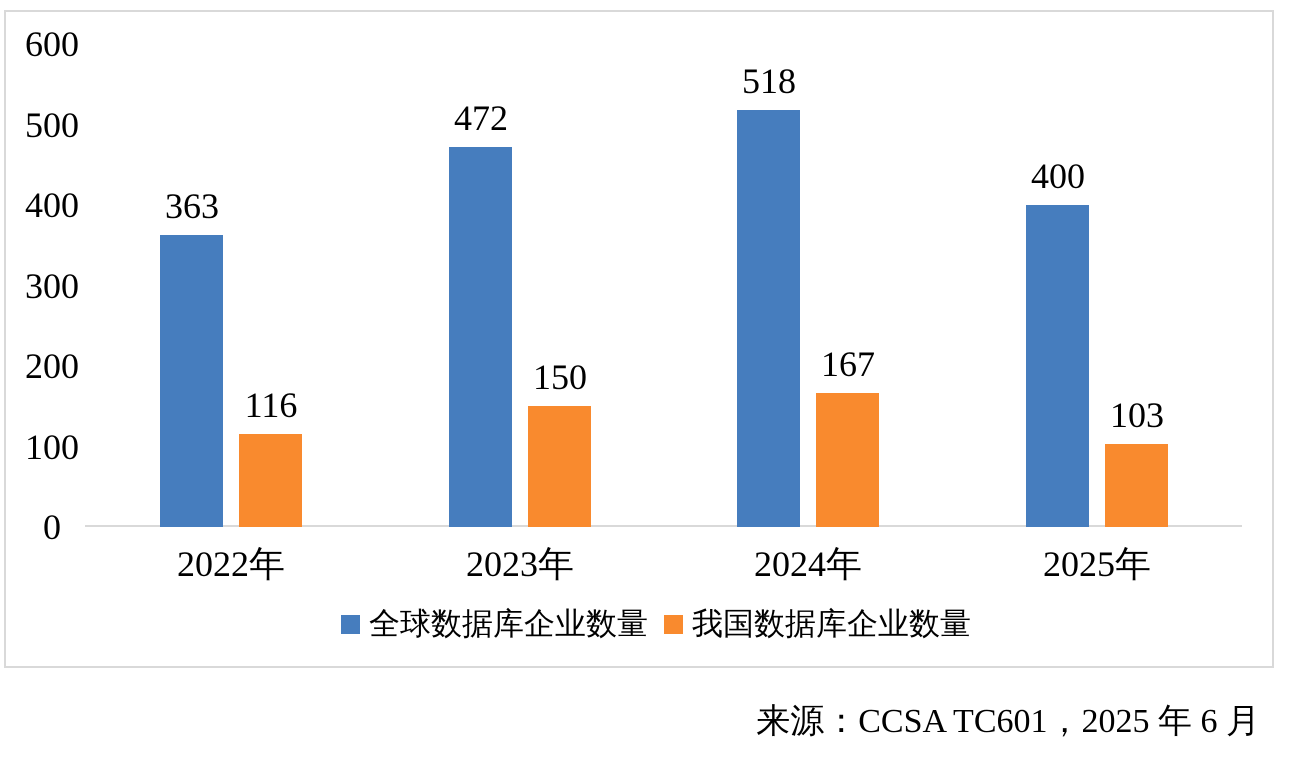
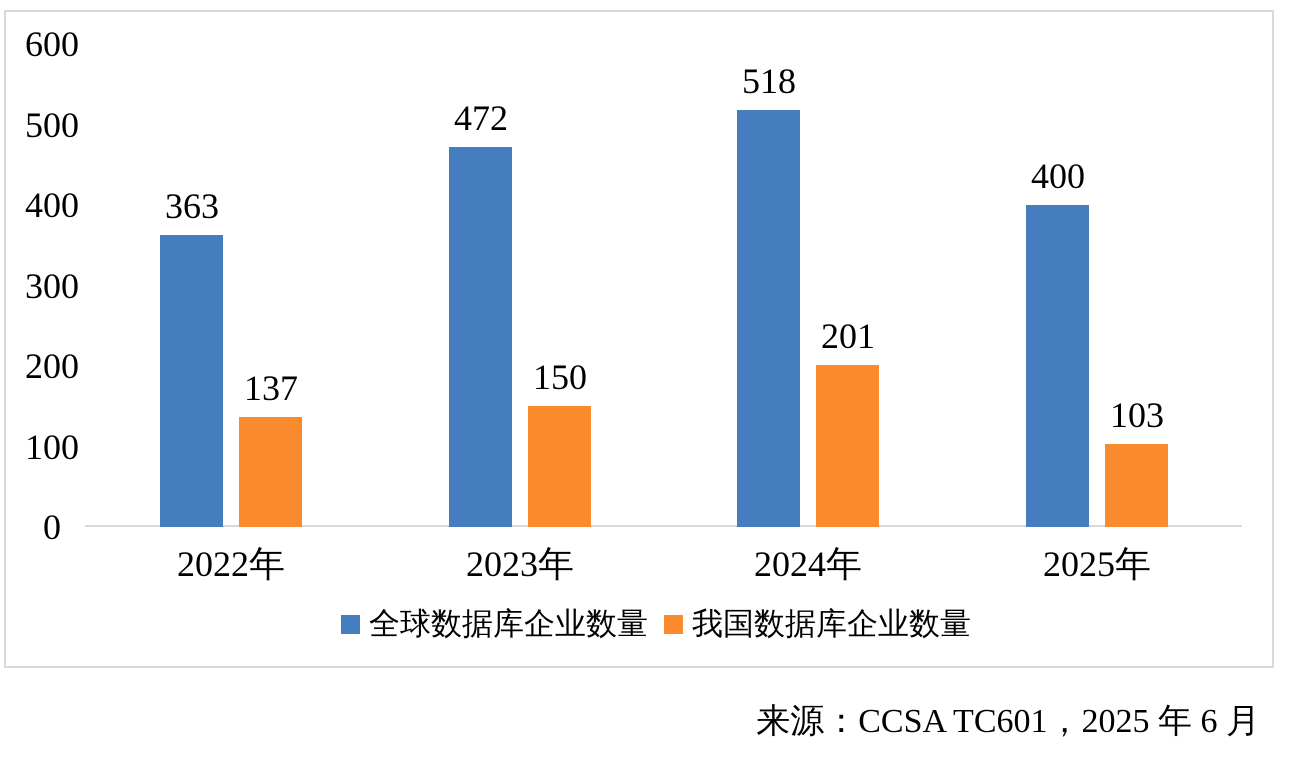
我国数据库企业数量/2022年: 116 -> 137
我国数据库企业数量/2024年: 167 -> 201
